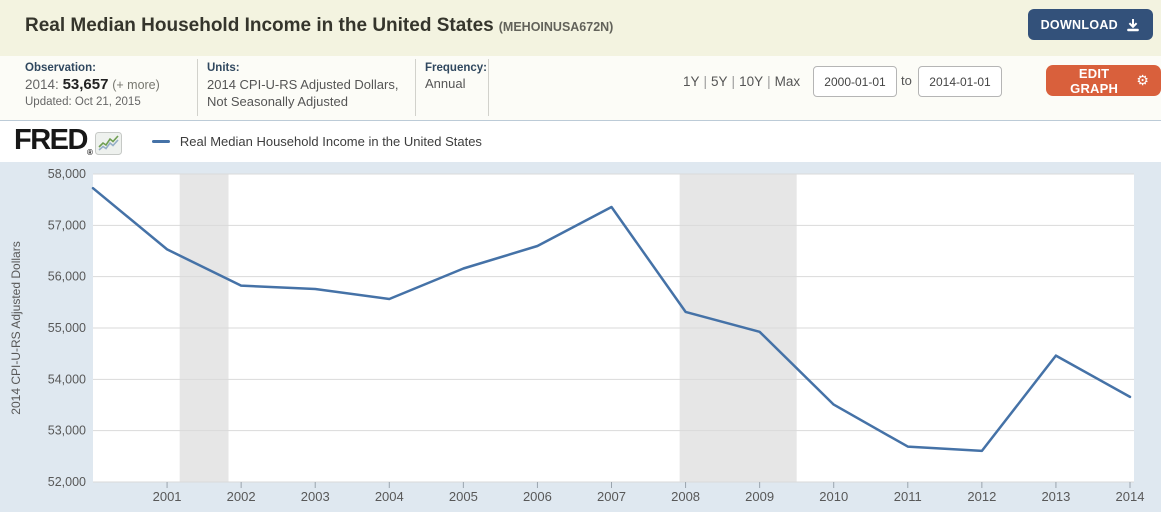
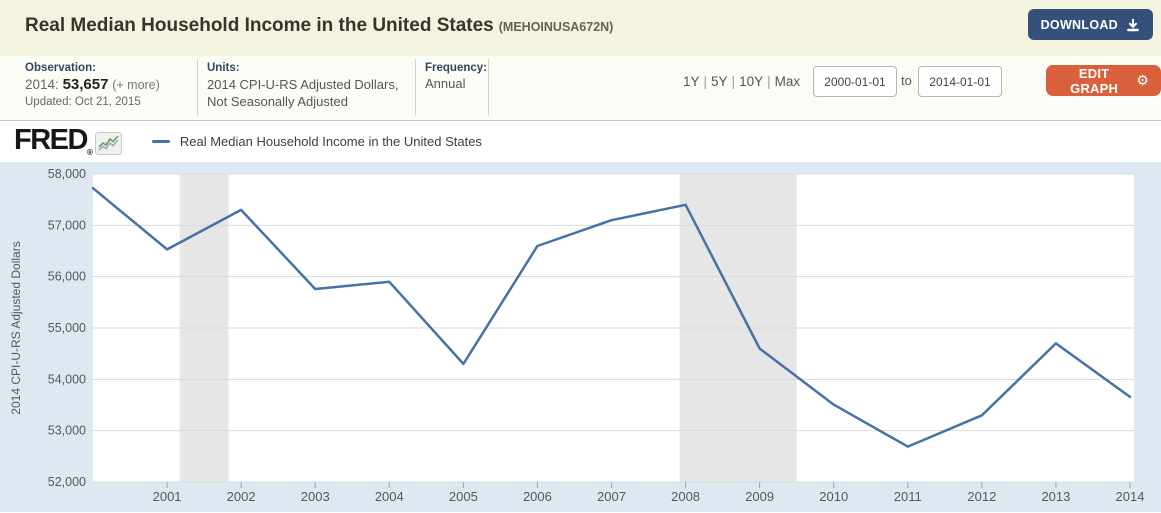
2002: 55800 -> 57300
2004: 55600 -> 55900
2005: 56200 -> 54300
2007: 57400 -> 57100
2008: 55300 -> 57400
2009: 54900 -> 54600
2012: 52600 -> 53300
2013: 54500 -> 54700
